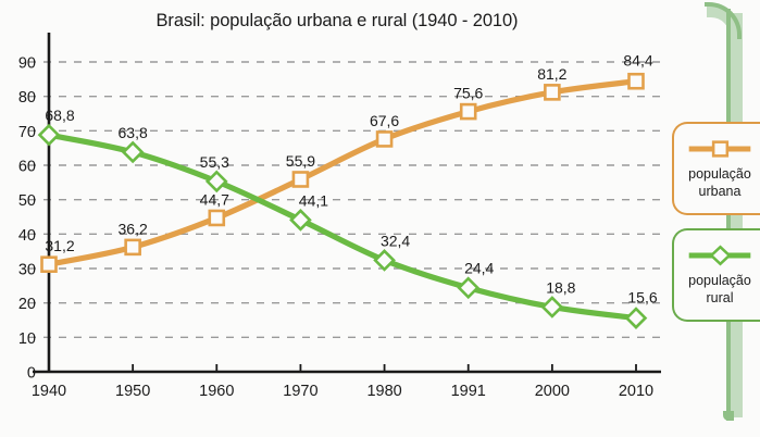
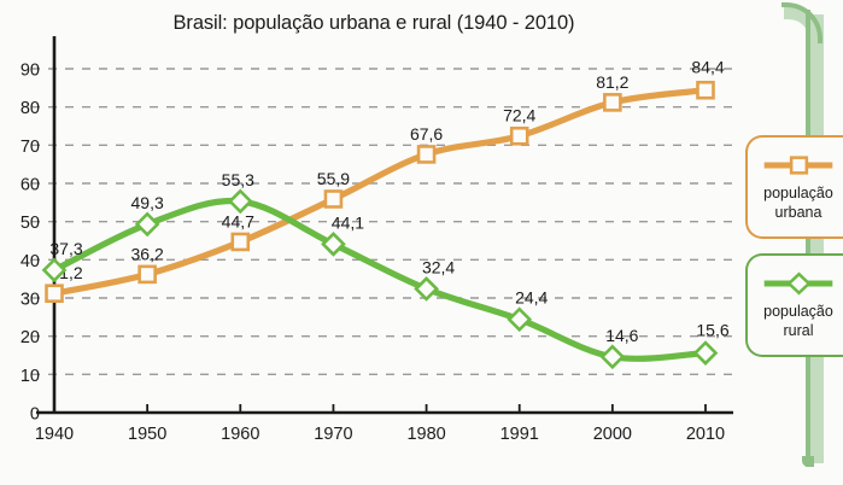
população rural/1940: 68,8 -> 37,3
população rural/1950: 63,8 -> 49,3
população urbana/1991: 75,6 -> 72,4
população rural/2000: 18,8 -> 14,6
